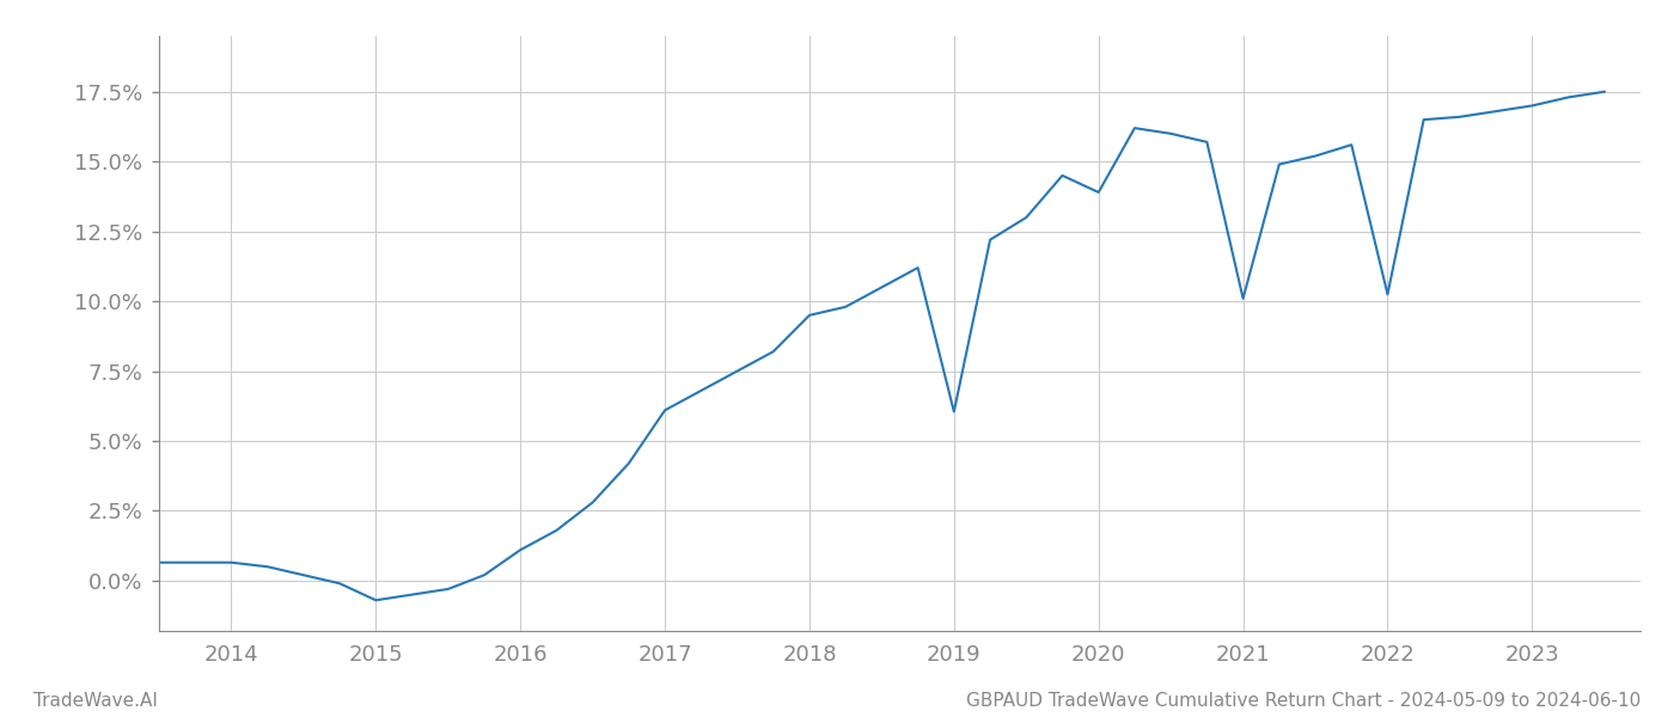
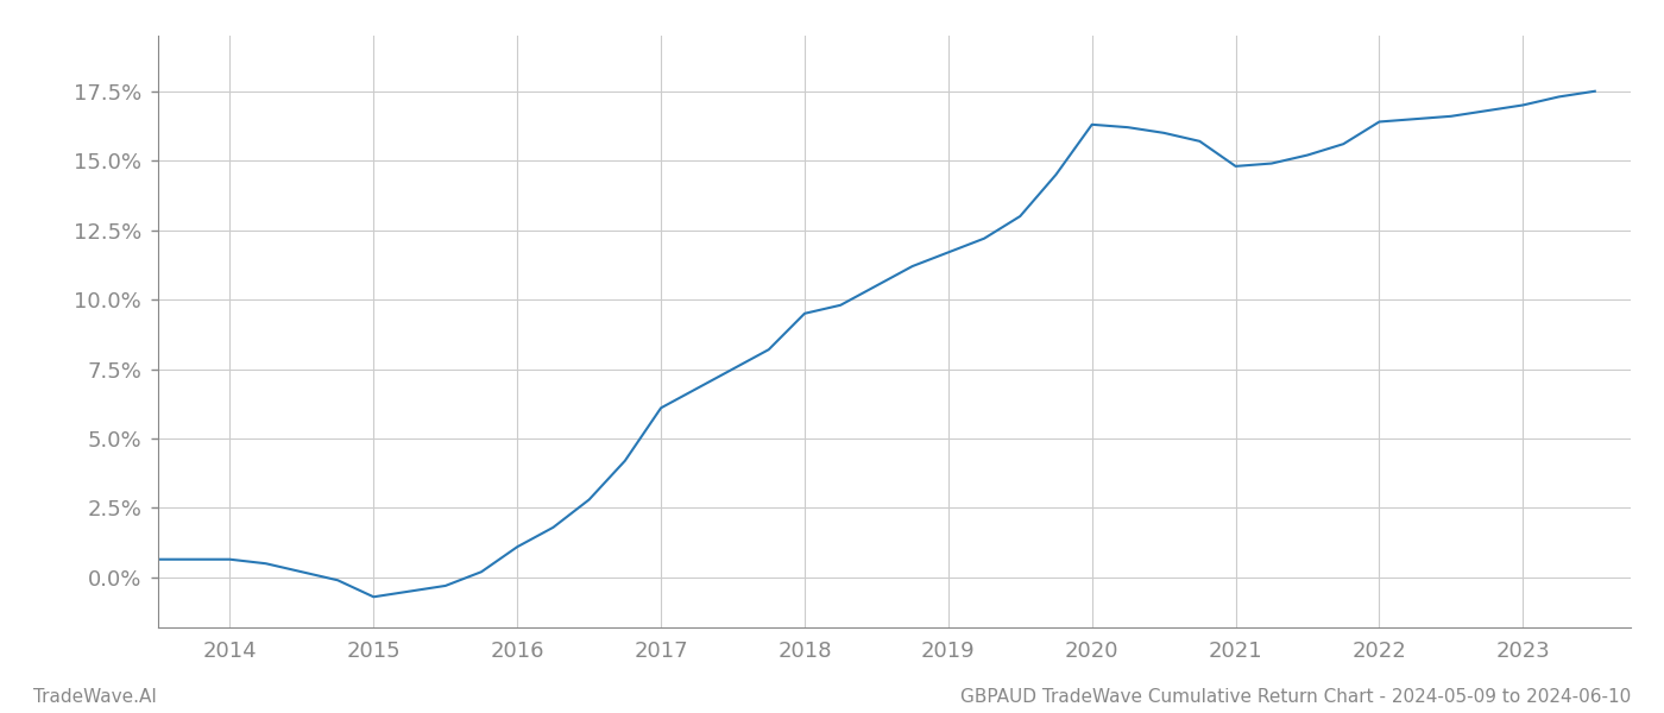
2019: 6.05% -> 11.70%
2020: 13.90% -> 16.30%
2021: 10.10% -> 14.80%
2022: 10.25% -> 16.40%
